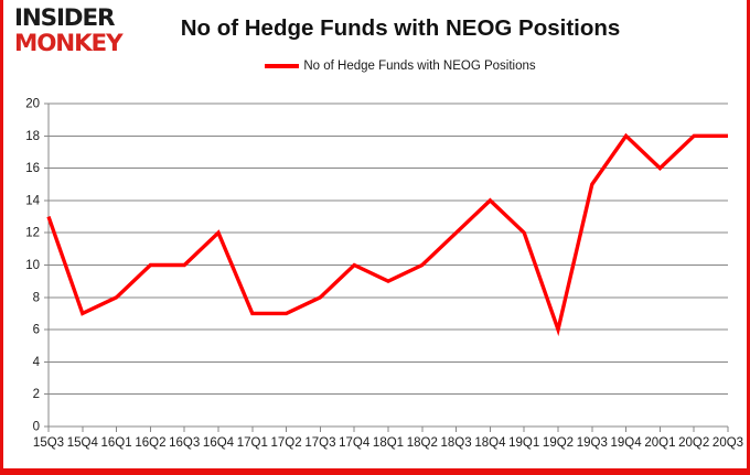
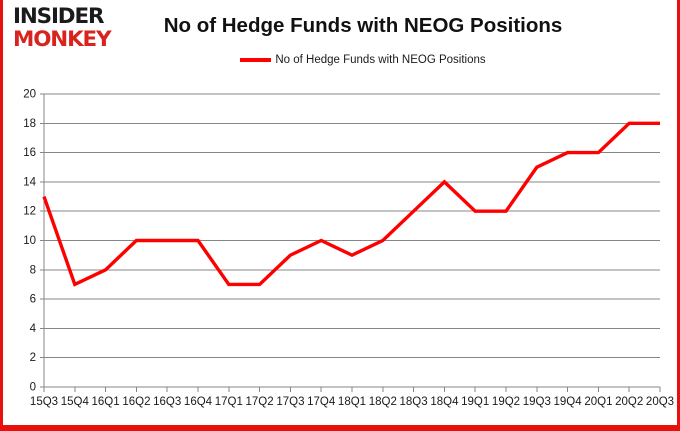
16Q4: 12 -> 10
17Q3: 8 -> 9
19Q2: 6 -> 12
19Q4: 18 -> 16
